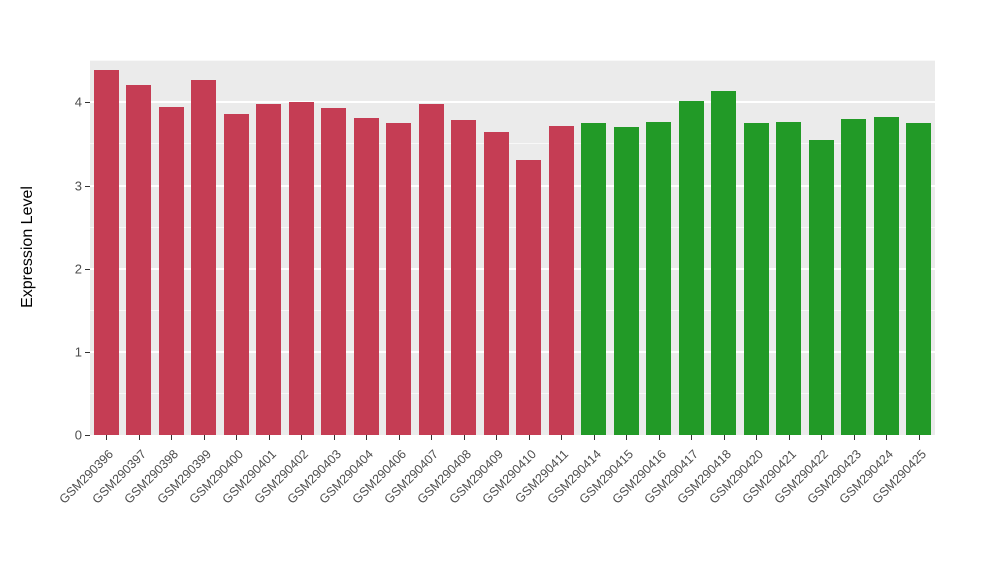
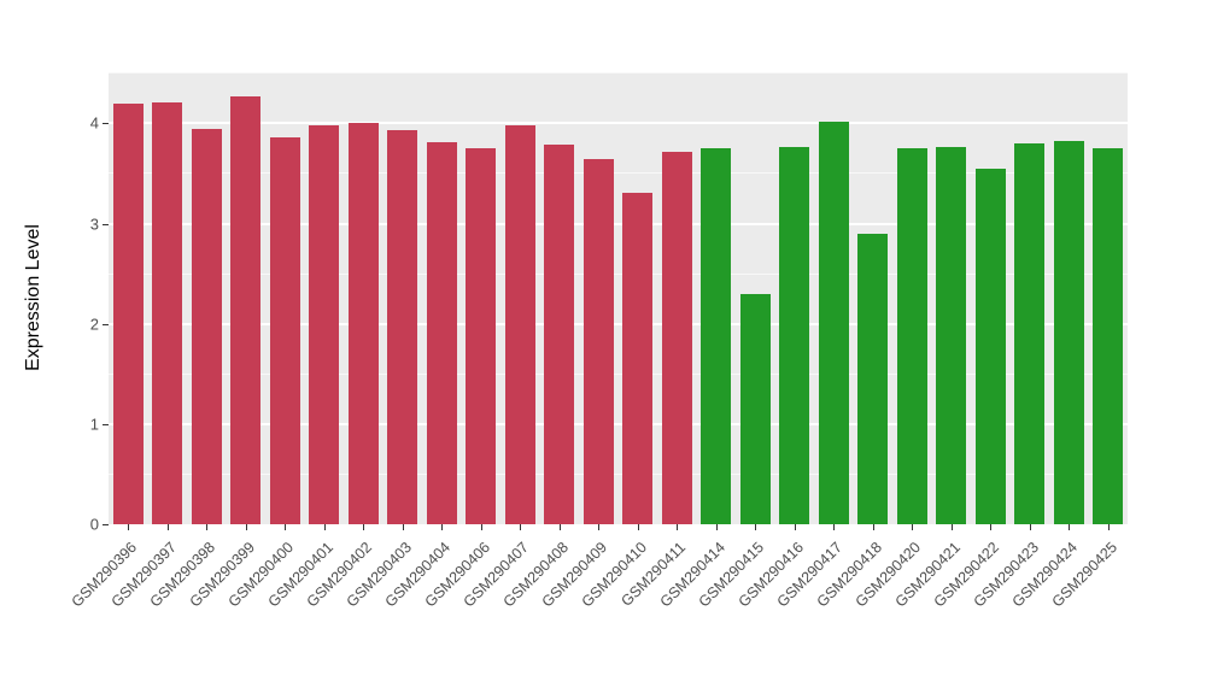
GSM290396: 4.4 -> 4.2
GSM290415: 3.7 -> 2.3
GSM290418: 4.1 -> 2.9
